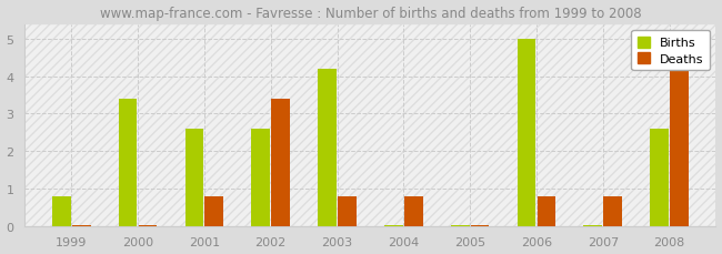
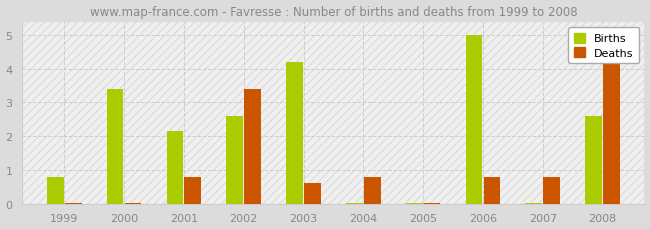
Births/2001: 2.60 -> 2.15
Deaths/2003: 0.80 -> 0.60
